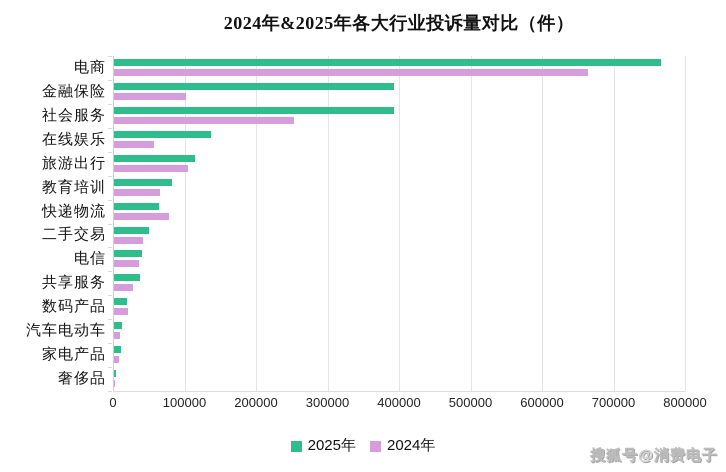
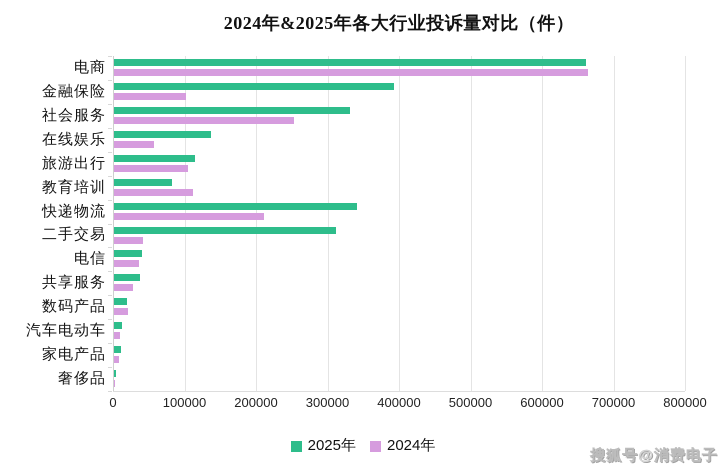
2025年/电商: 760000 -> 660000
2025年/社会服务: 390000 -> 330000
2024年/教育培训: 60000 -> 110000
2025年/快递物流: 60000 -> 340000
2024年/快递物流: 80000 -> 210000
2025年/二手交易: 50000 -> 310000
